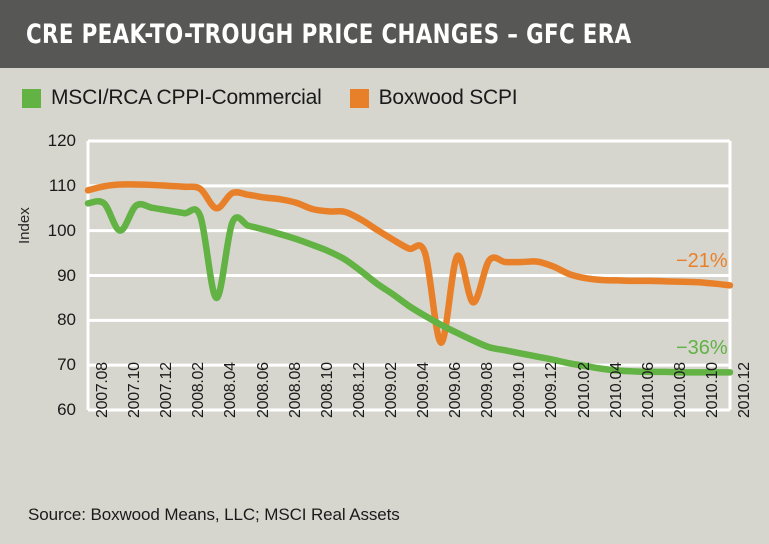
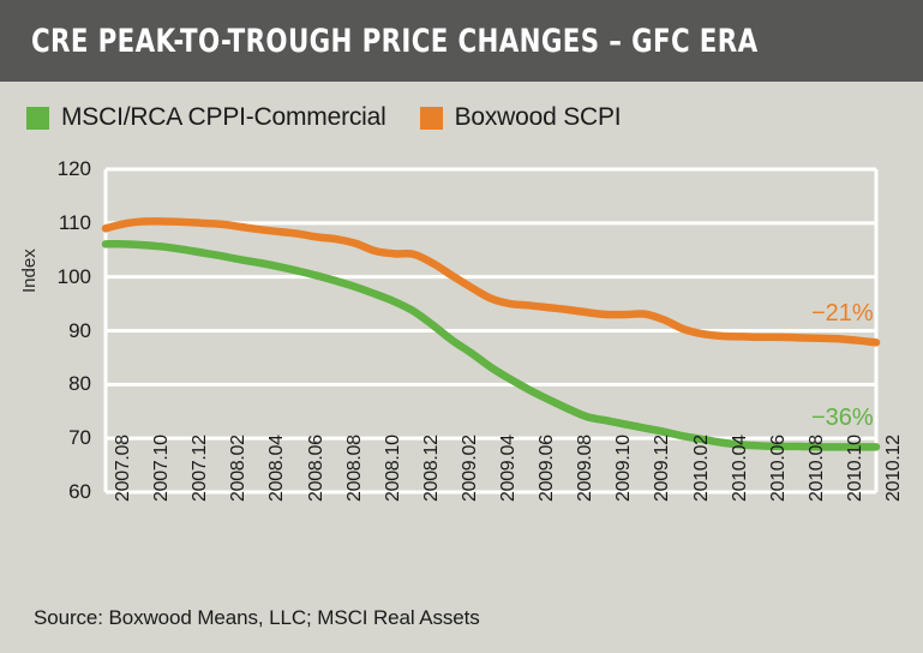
MSCI/RCA CPPI-Commercial/2007.10: 100 -> 106
Boxwood SCPI/2008.04: 105 -> 109
MSCI/RCA CPPI-Commercial/2008.04: 85 -> 103
Boxwood SCPI/2009.06: 75 -> 95
Boxwood SCPI/2009.08: 84 -> 94
